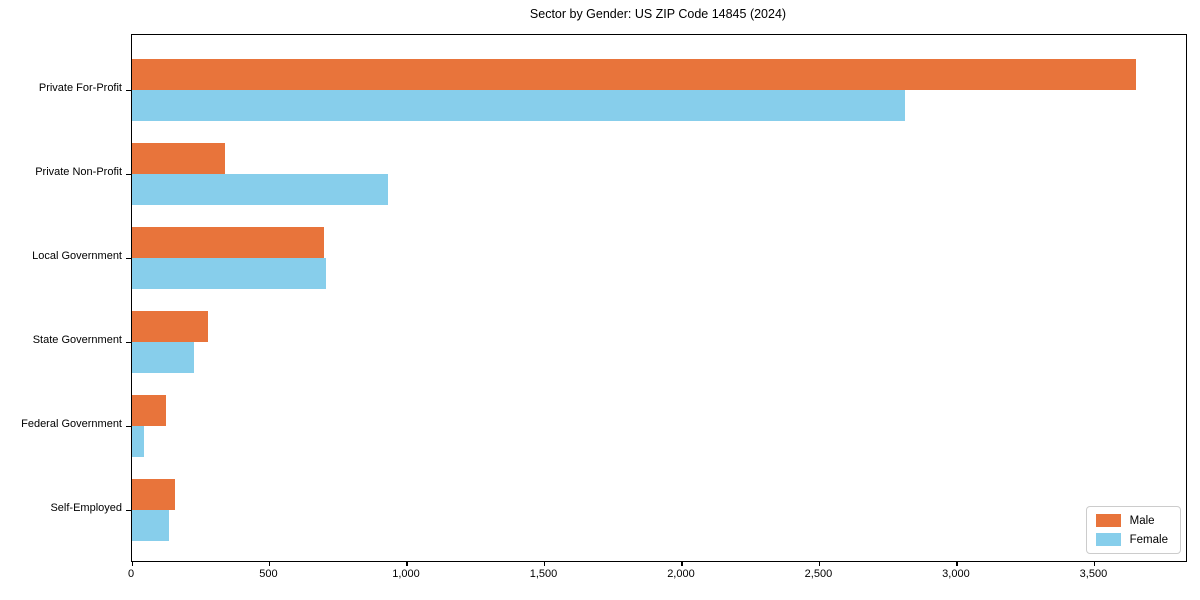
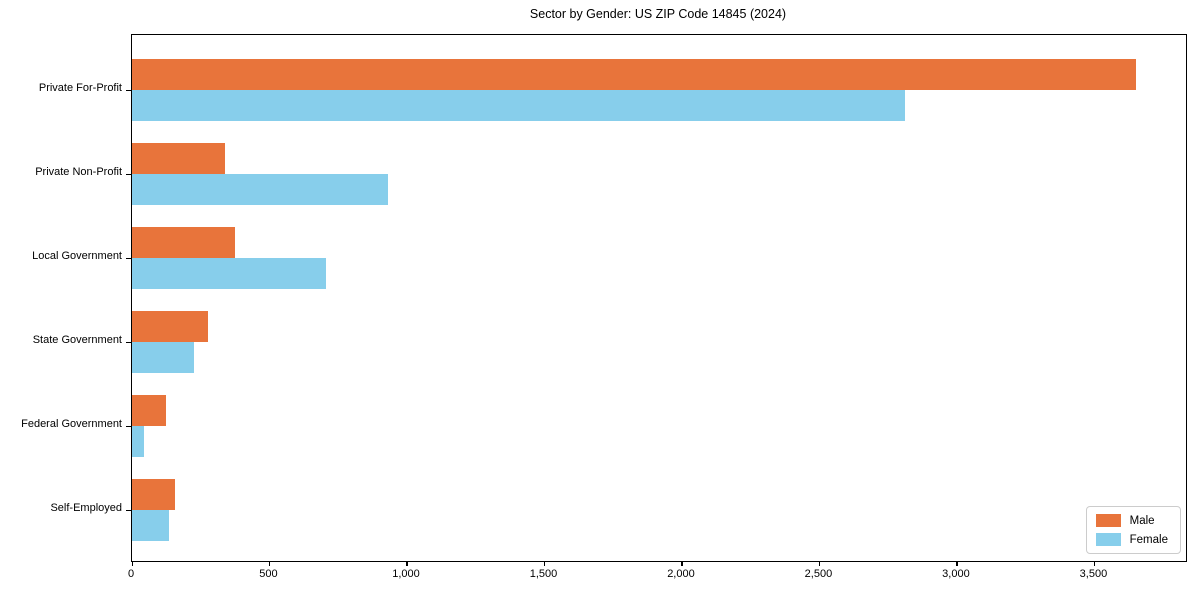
Male/Local Government: 700 -> 380
